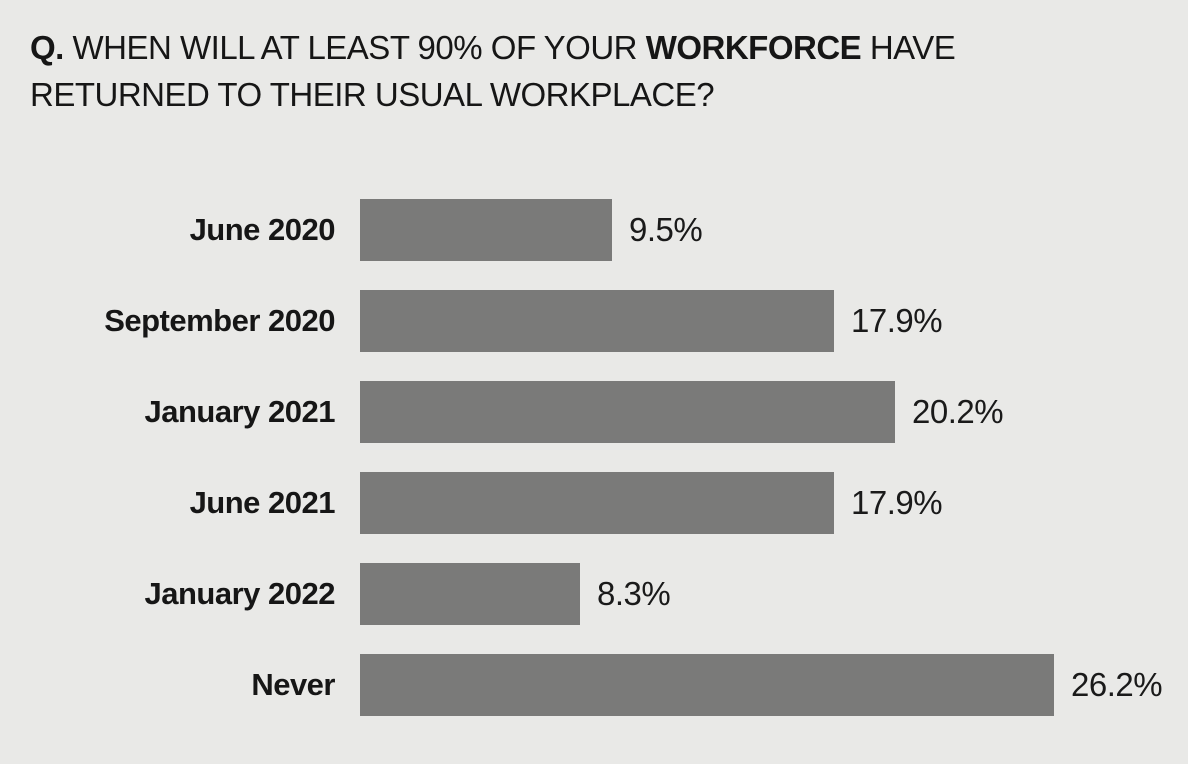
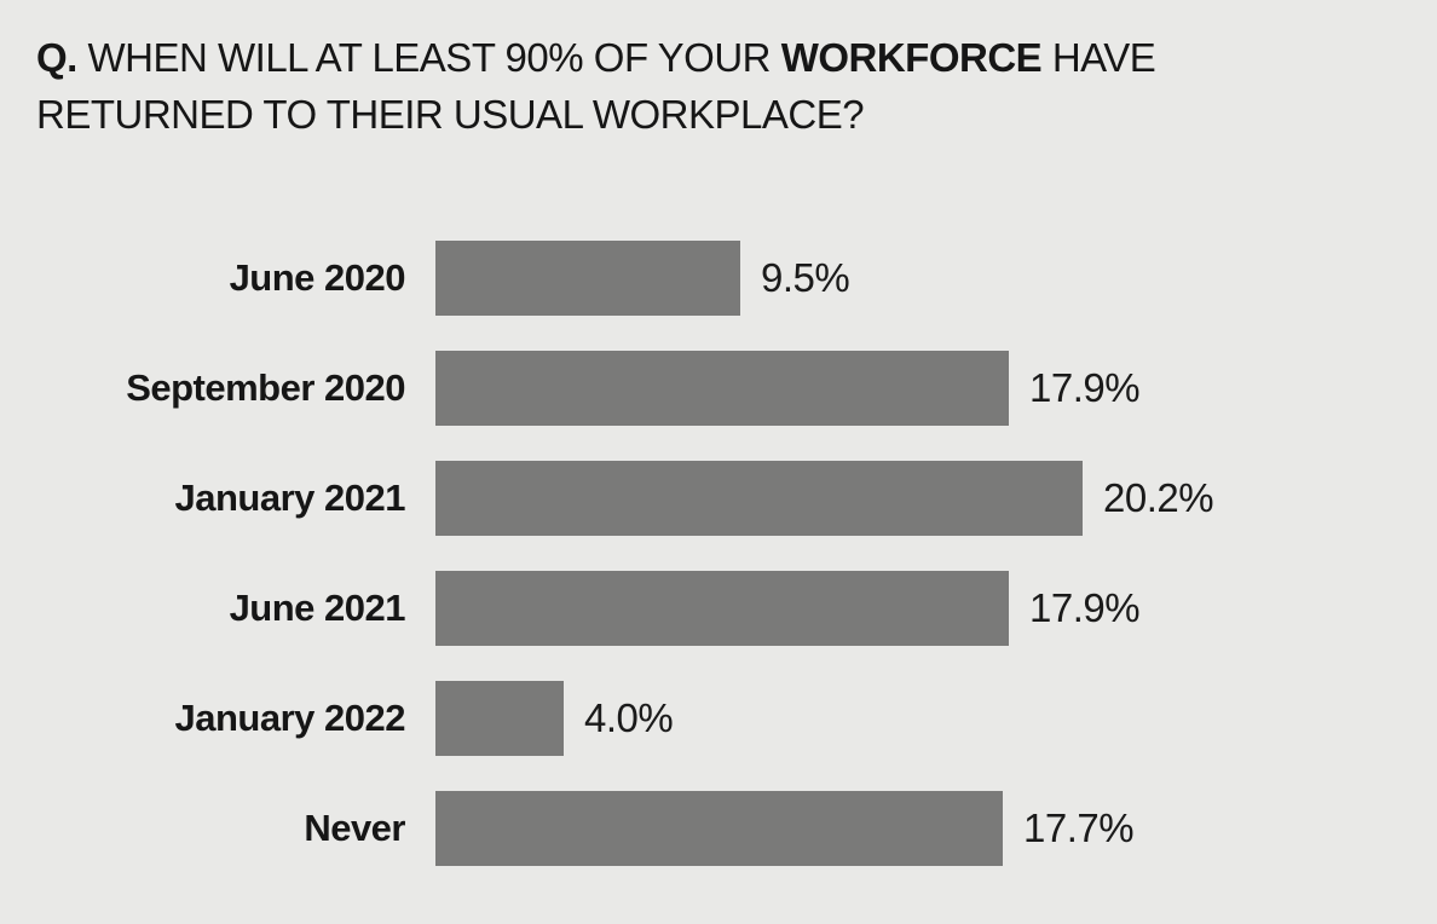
January 2022: 8.3% -> 4.0%
Never: 26.2% -> 17.7%
